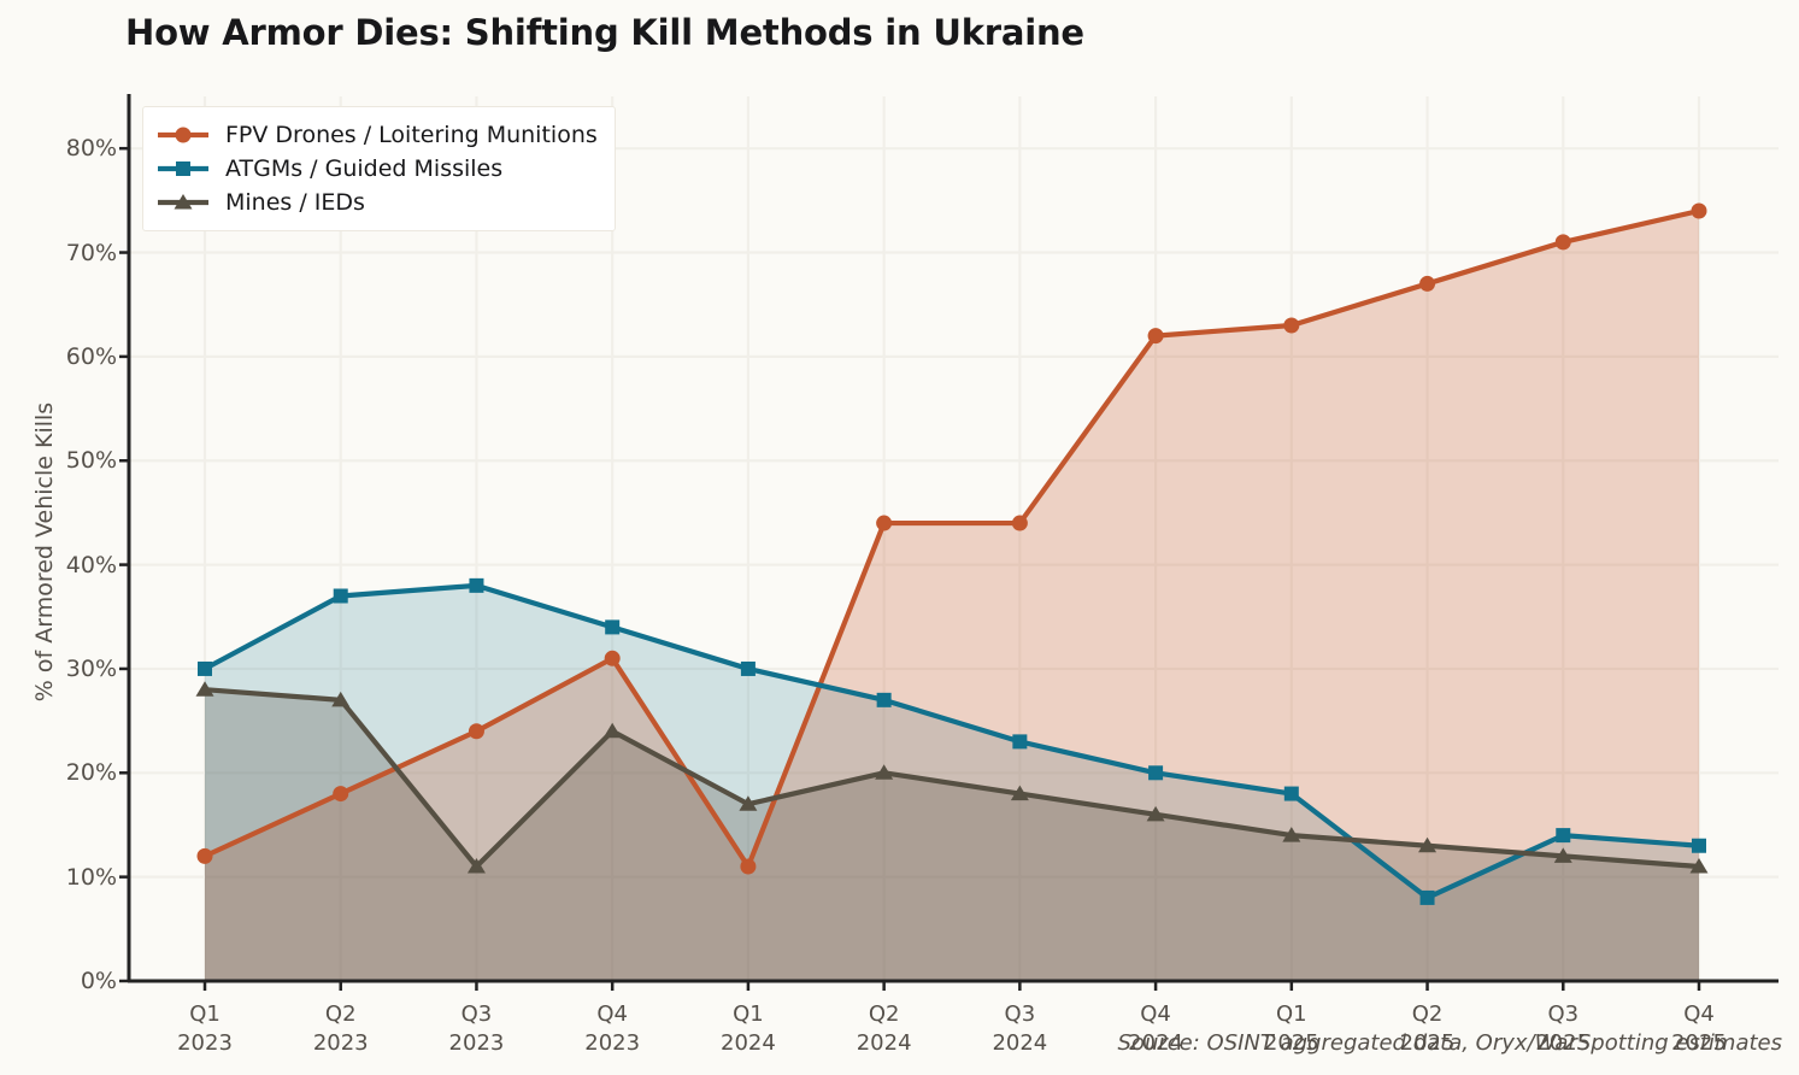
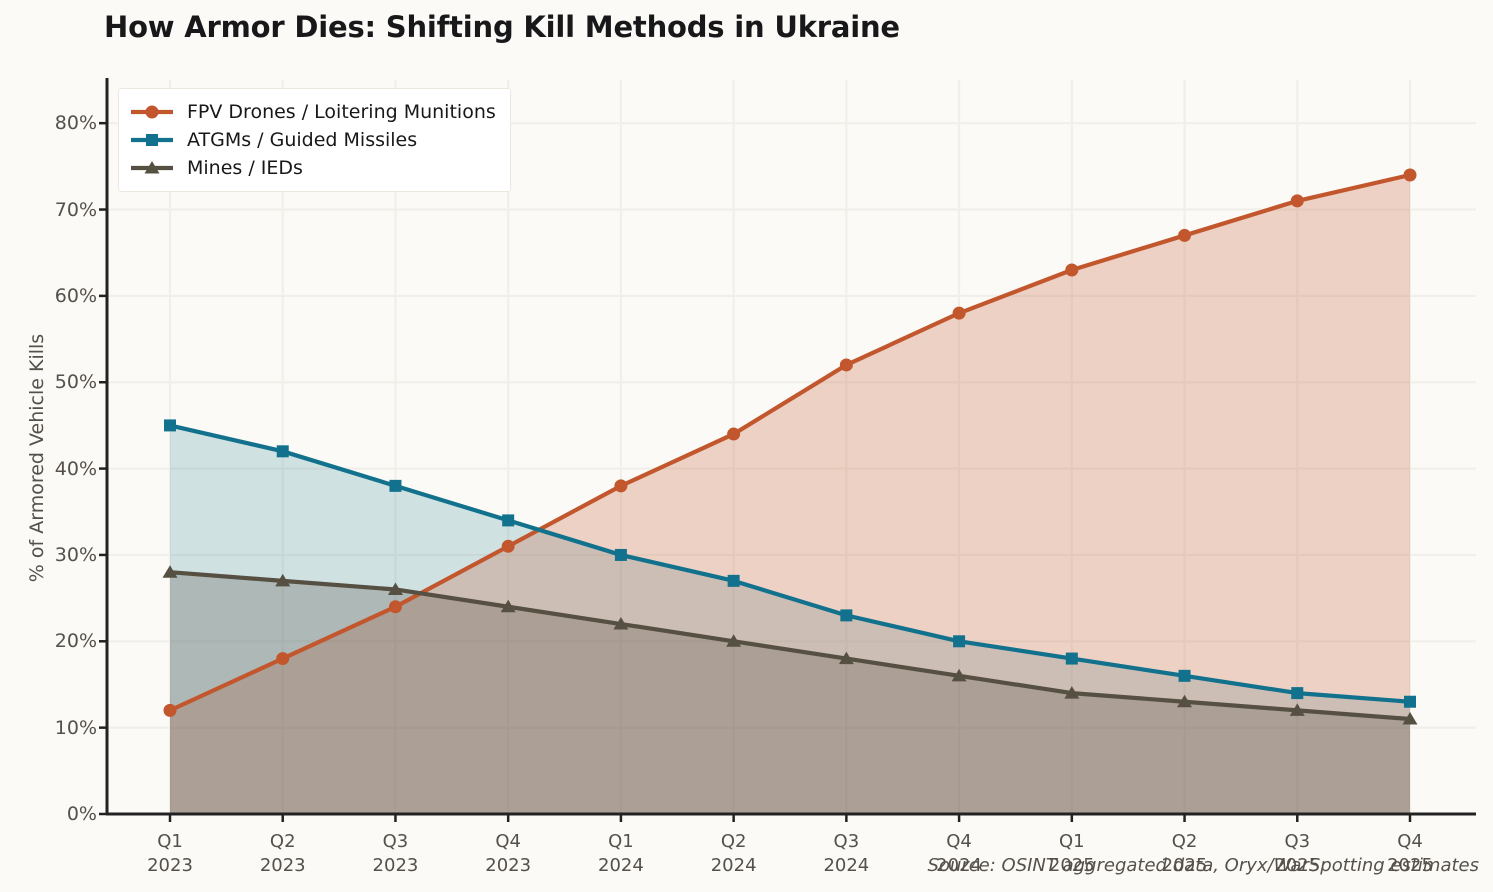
ATGMs / Guided Missiles/Q1 2023: 30% -> 45%
ATGMs / Guided Missiles/Q2 2023: 37% -> 42%
Mines / IEDs/Q3 2023: 11% -> 26%
FPV Drones / Loitering Munitions/Q1 2024: 11% -> 38%
Mines / IEDs/Q1 2024: 17% -> 22%
FPV Drones / Loitering Munitions/Q3 2024: 44% -> 52%
FPV Drones / Loitering Munitions/Q4 2024: 62% -> 58%
ATGMs / Guided Missiles/Q2 2025: 8% -> 16%
